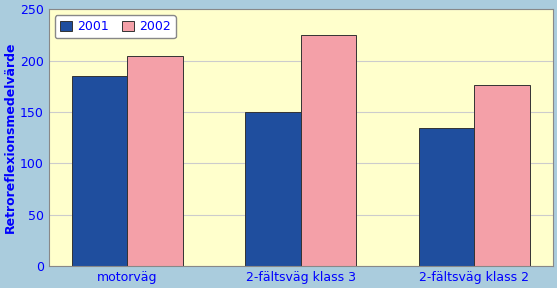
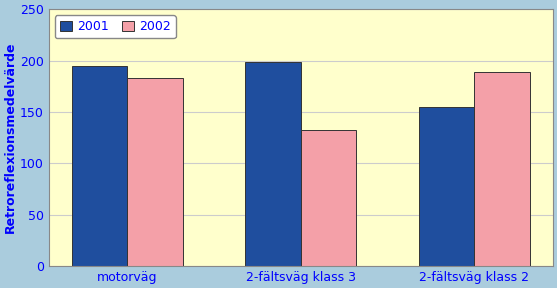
2001/motorväg: 185 -> 195
2002/motorväg: 204 -> 183
2001/2-fältsväg klass 3: 150 -> 199
2002/2-fältsväg klass 3: 225 -> 132
2001/2-fältsväg klass 2: 134 -> 155
2002/2-fältsväg klass 2: 176 -> 189
